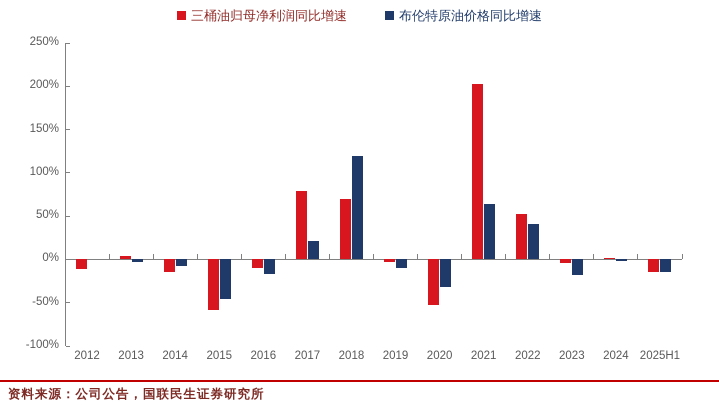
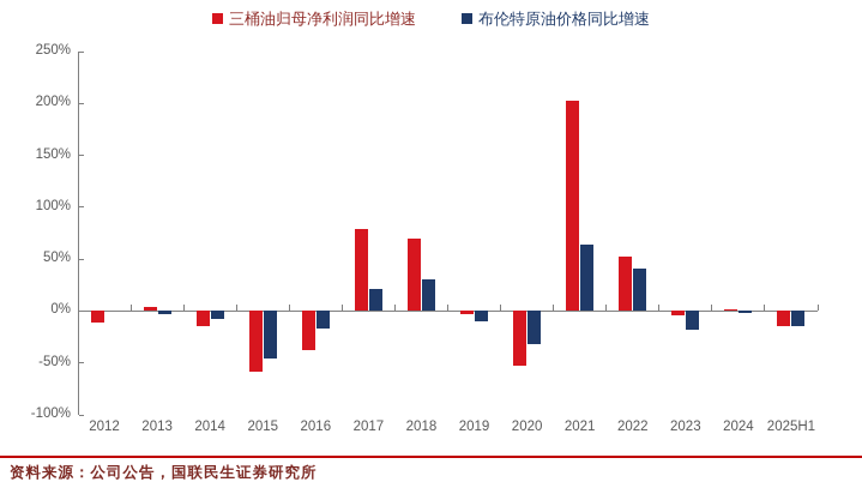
三桶油归母净利润同比增速/2016: -10% -> -40%
布伦特原油价格同比增速/2018: 120% -> 30%
